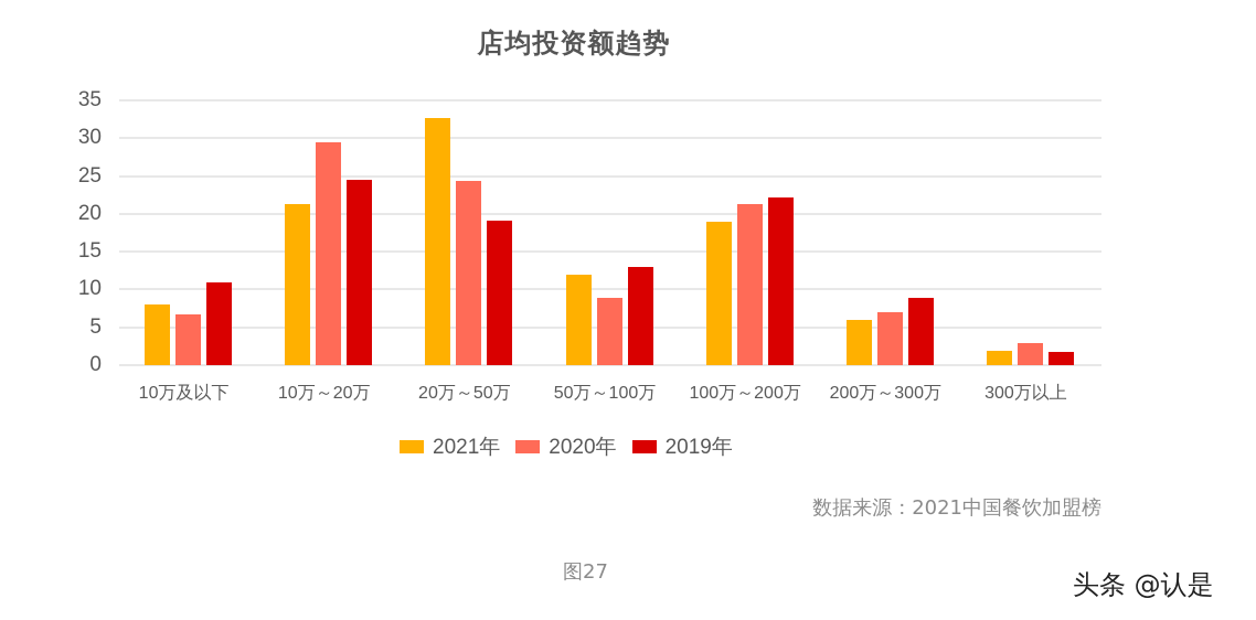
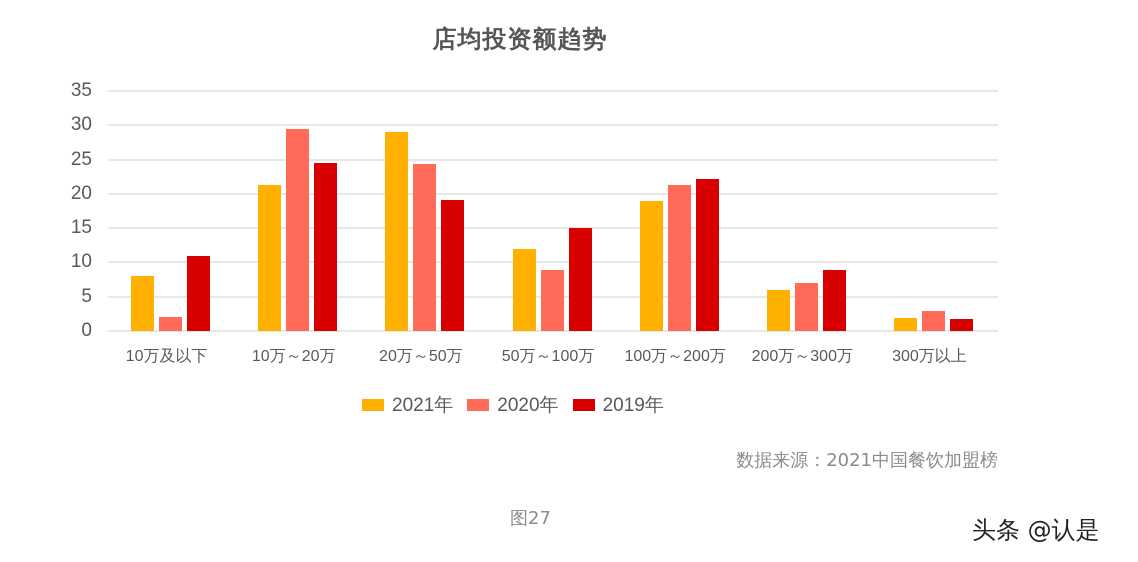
2020年/10万及以下: 7 -> 2
2021年/20万～50万: 33 -> 29
2019年/50万～100万: 13 -> 15
